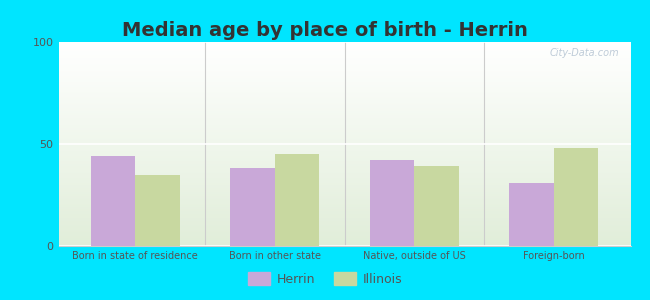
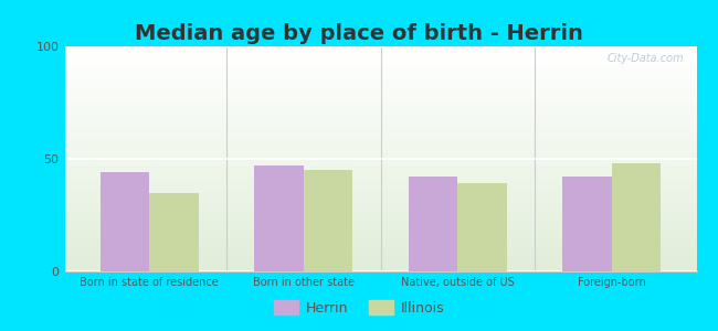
Herrin/Born in other state: 38 -> 47
Herrin/Foreign-born: 31 -> 42
